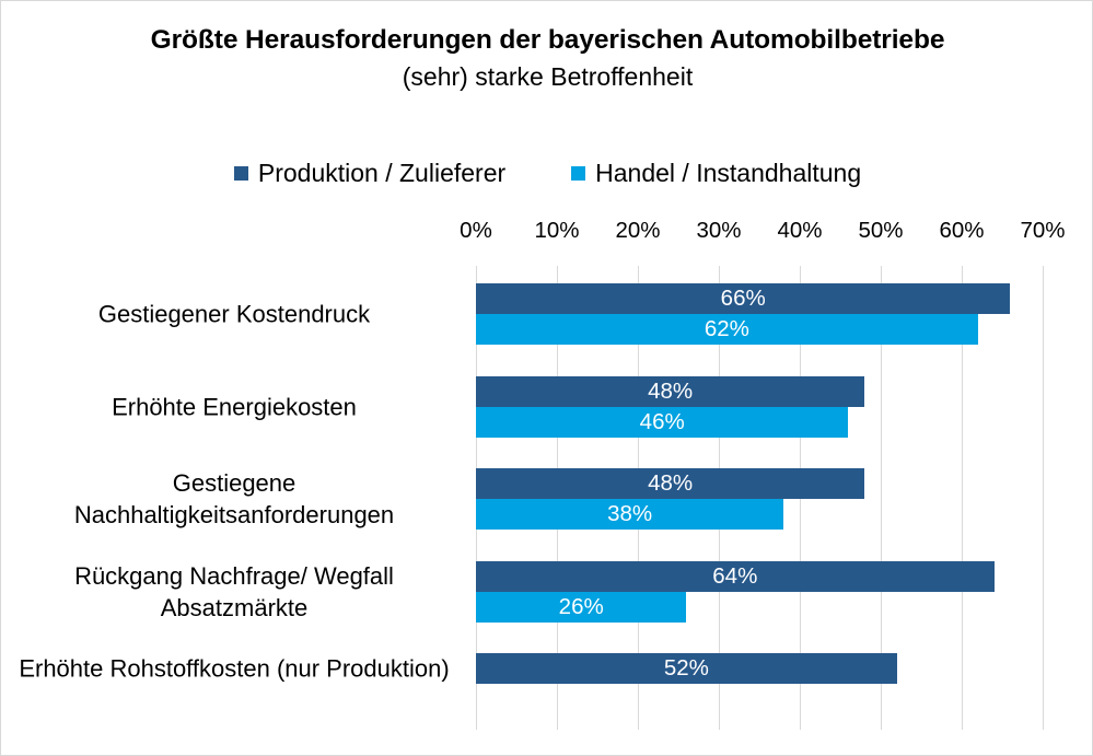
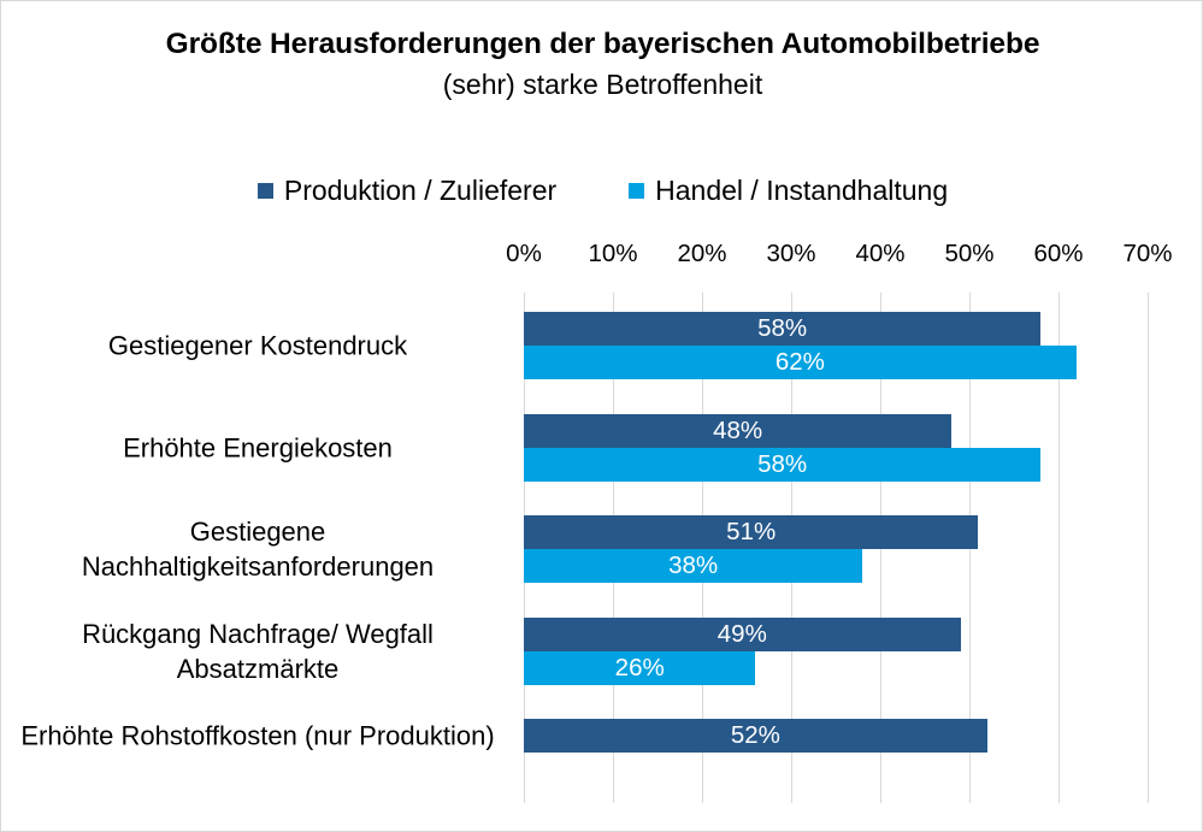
Produktion / Zulieferer/Gestiegener Kostendruck: 66% -> 58%
Handel / Instandhaltung/Erhöhte Energiekosten: 46% -> 58%
Produktion / Zulieferer/Gestiegene Nachhaltigkeitsanforderungen: 48% -> 51%
Produktion / Zulieferer/Rückgang Nachfrage/ Wegfall Absatzmärkte: 64% -> 49%
